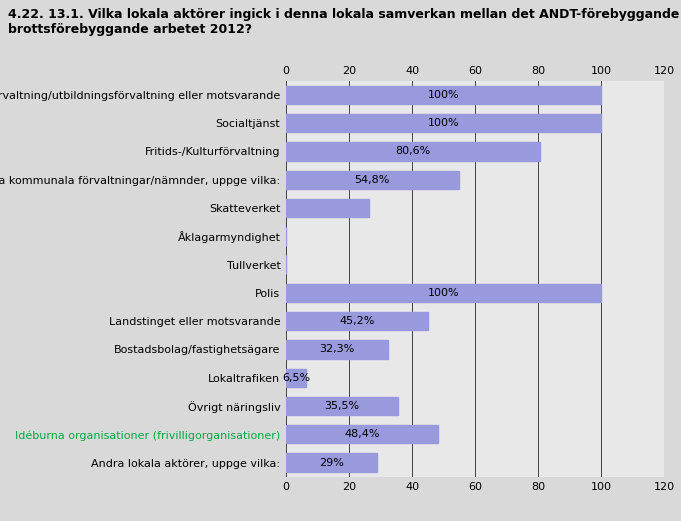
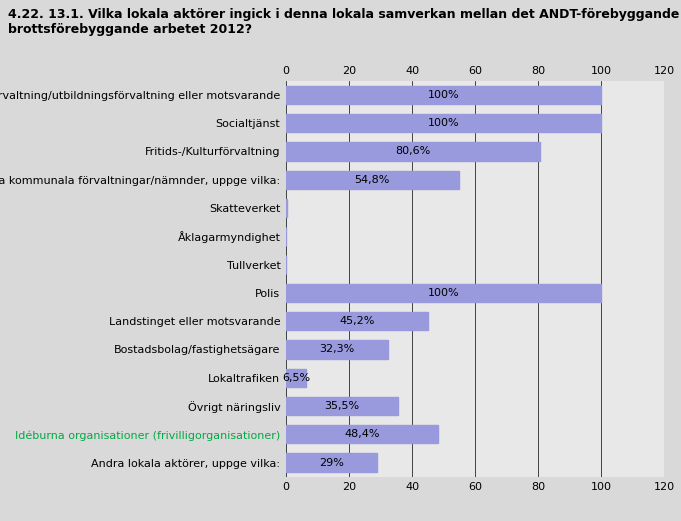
Skatteverket: 26.5 -> 0.3
